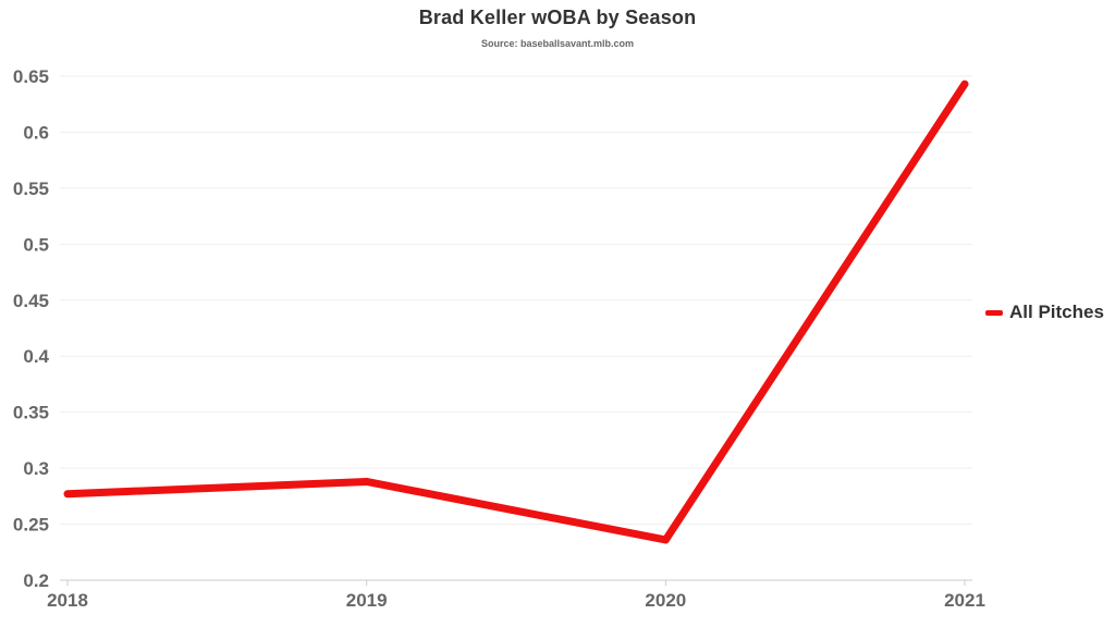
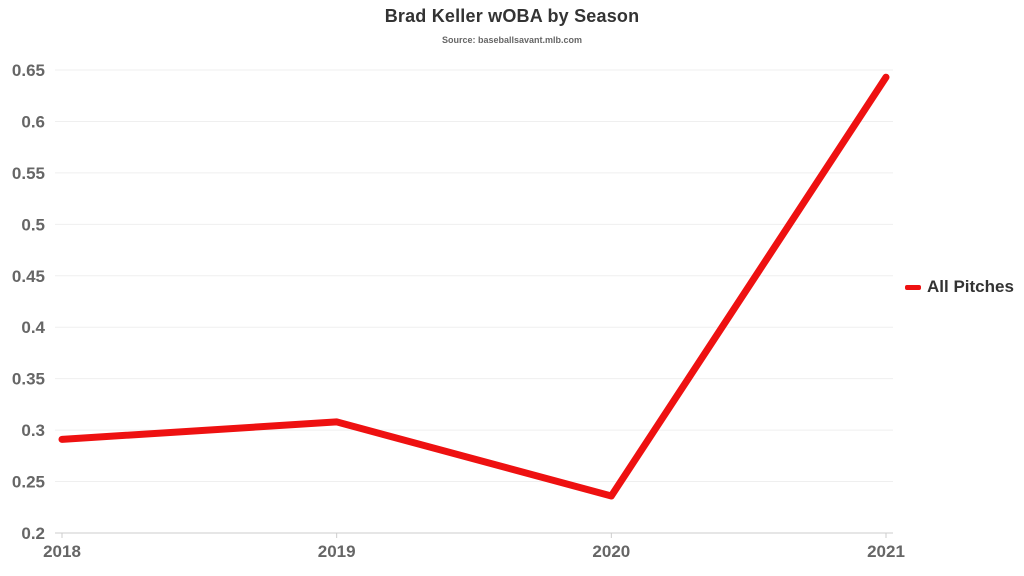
2018: 0.277 -> 0.291
2019: 0.288 -> 0.308
